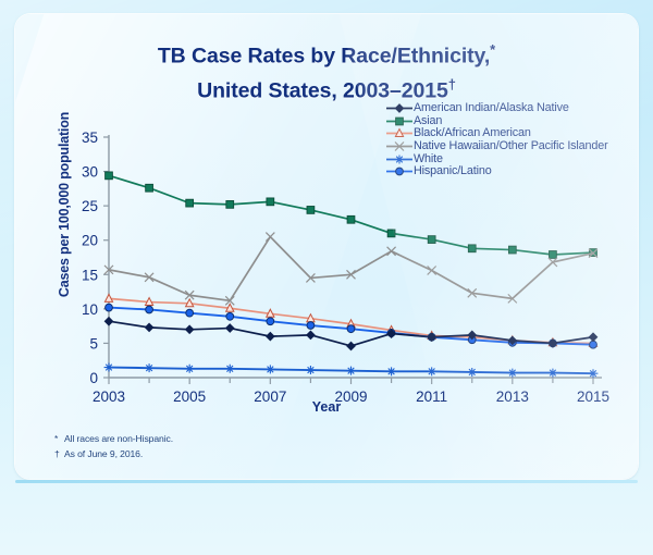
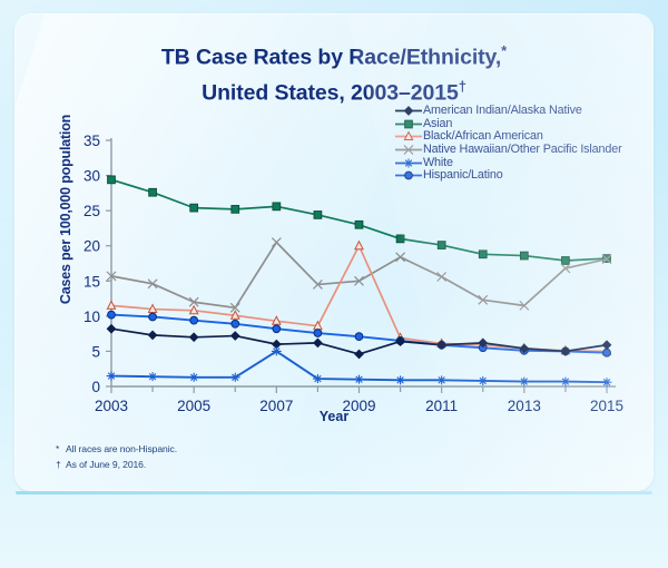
White/2007: 1 -> 5
Black/African American/2009: 8 -> 20
